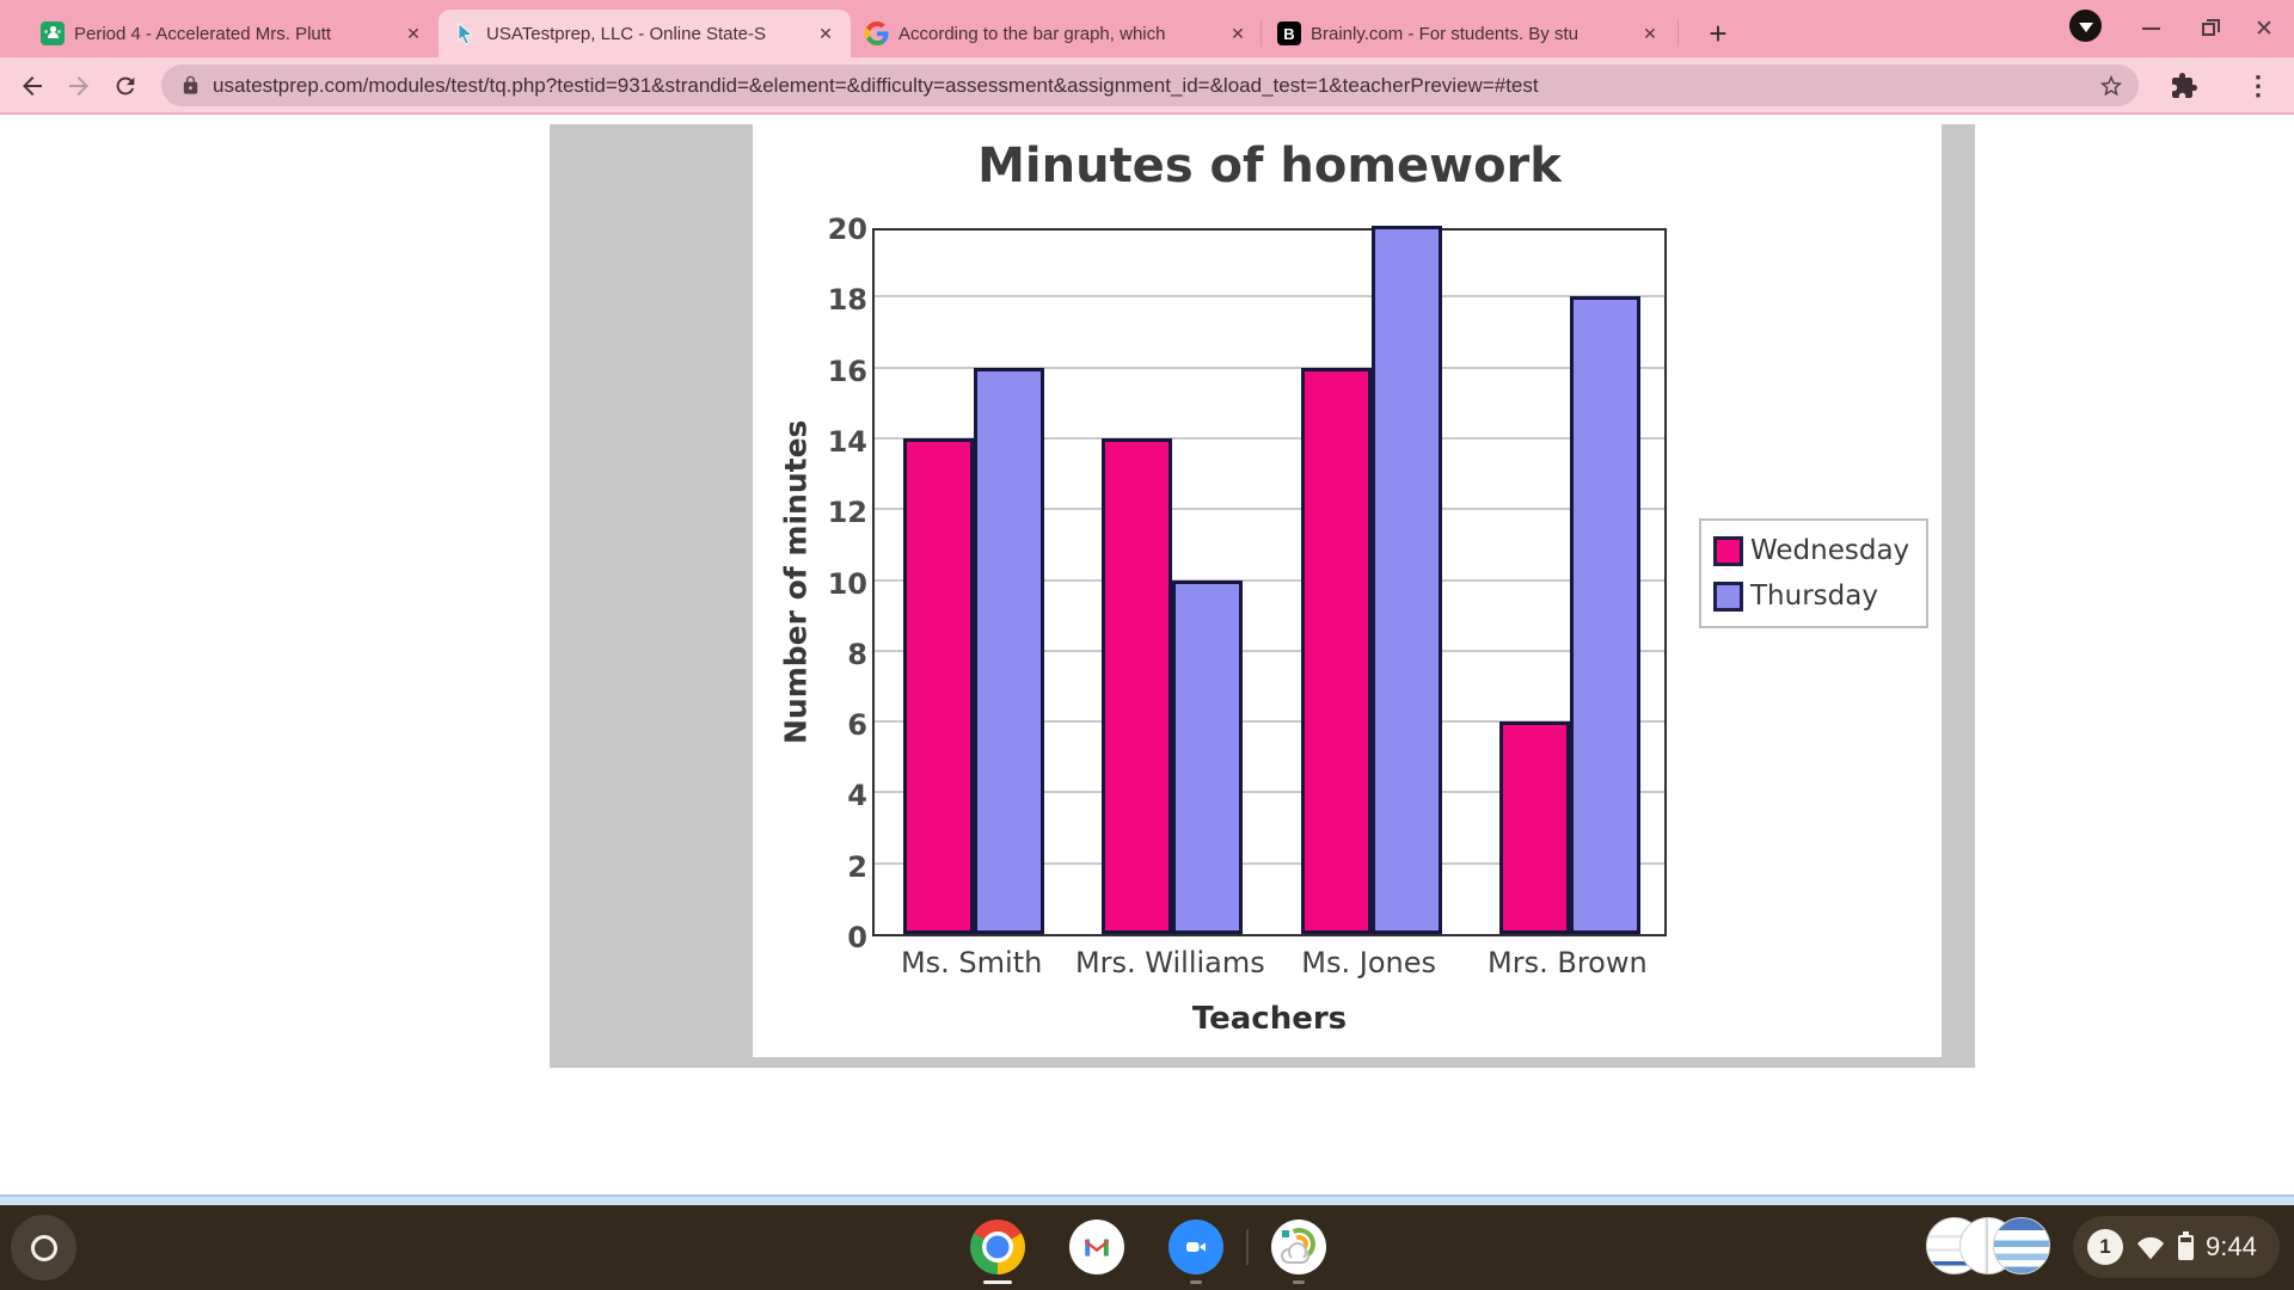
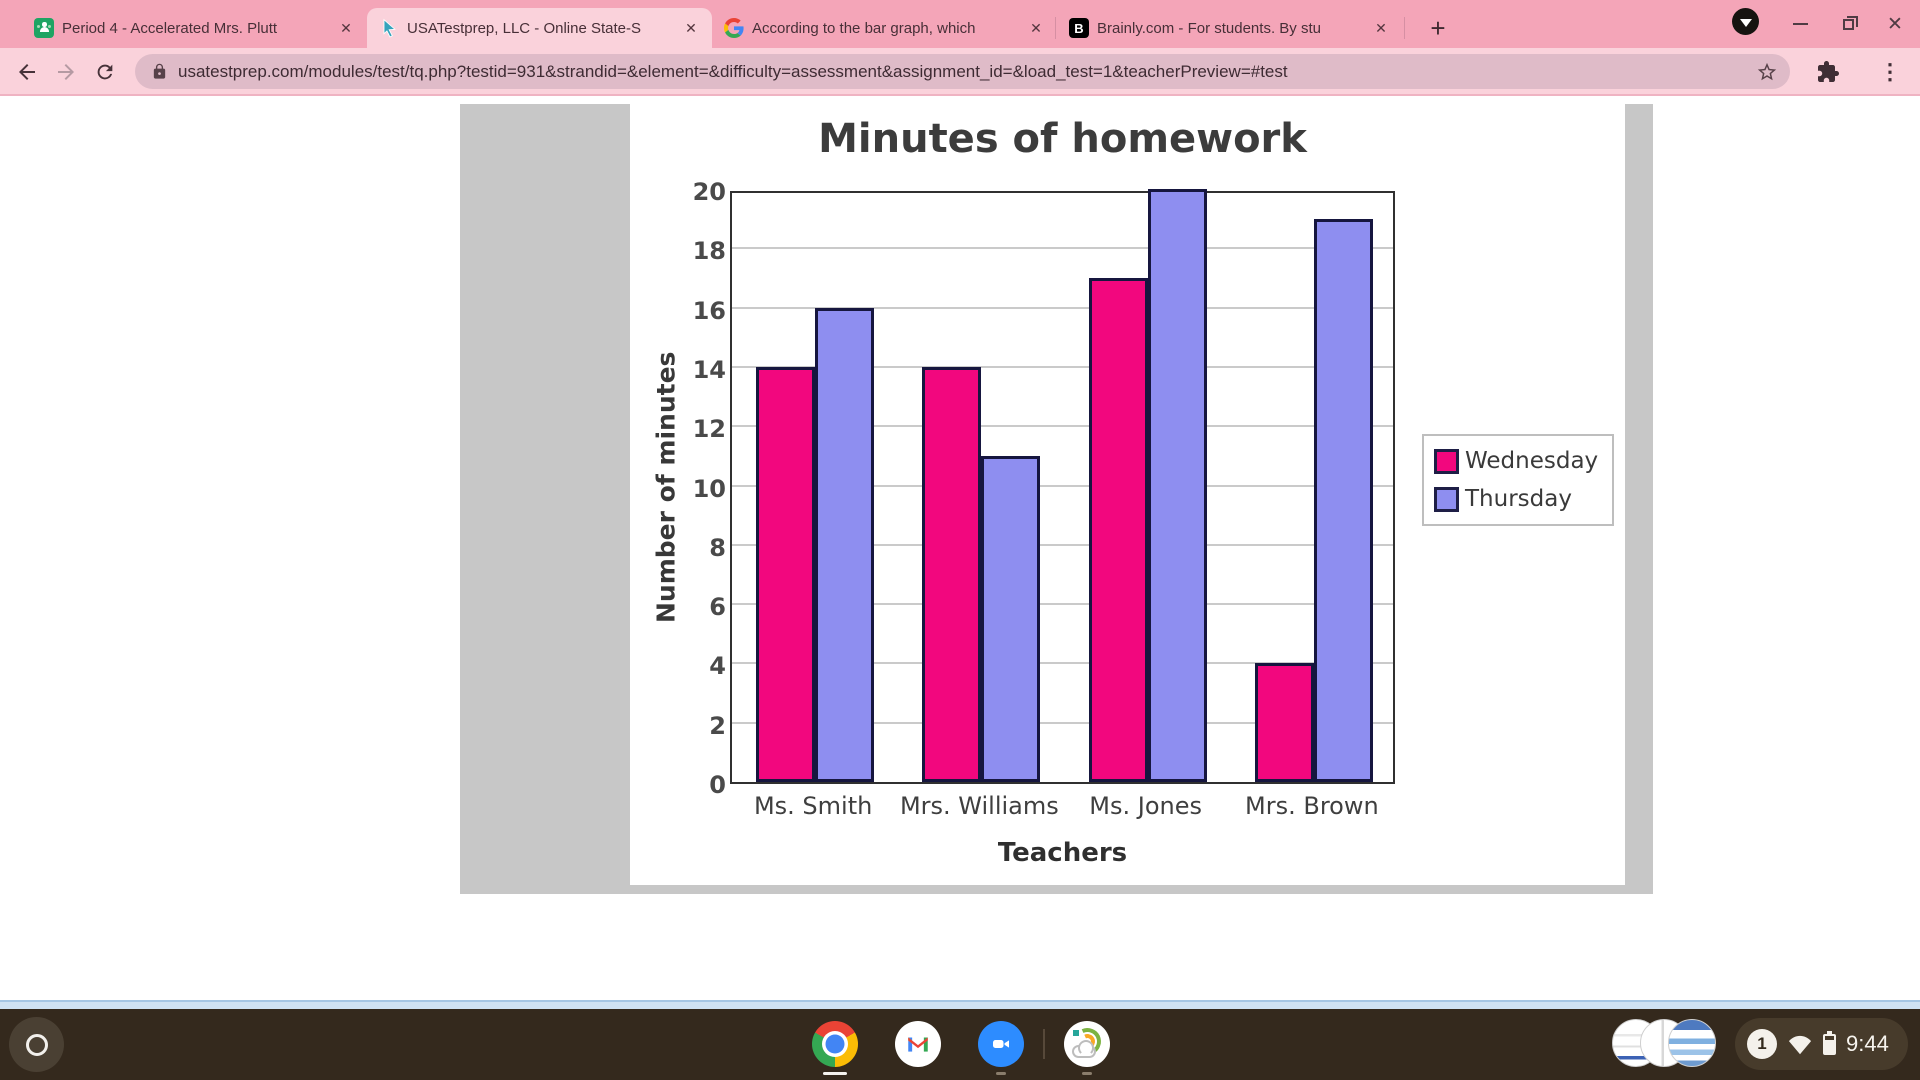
Thursday/Mrs. Williams: 10 -> 11
Wednesday/Ms. Jones: 16 -> 17
Wednesday/Mrs. Brown: 6 -> 4
Thursday/Mrs. Brown: 18 -> 19
